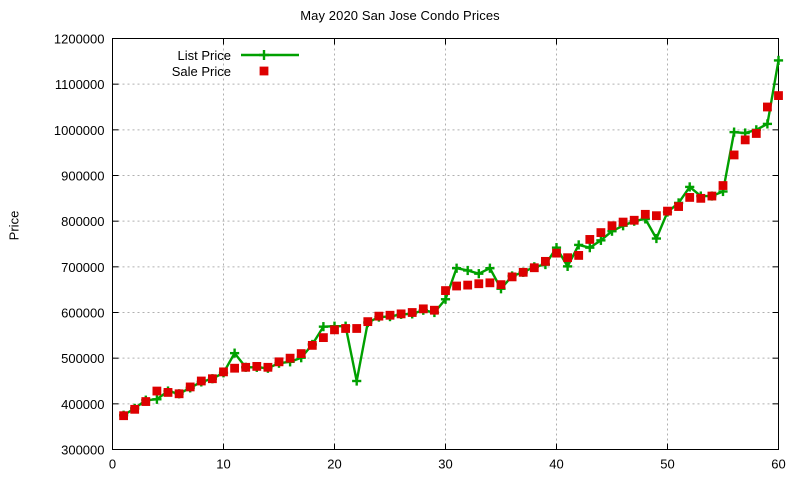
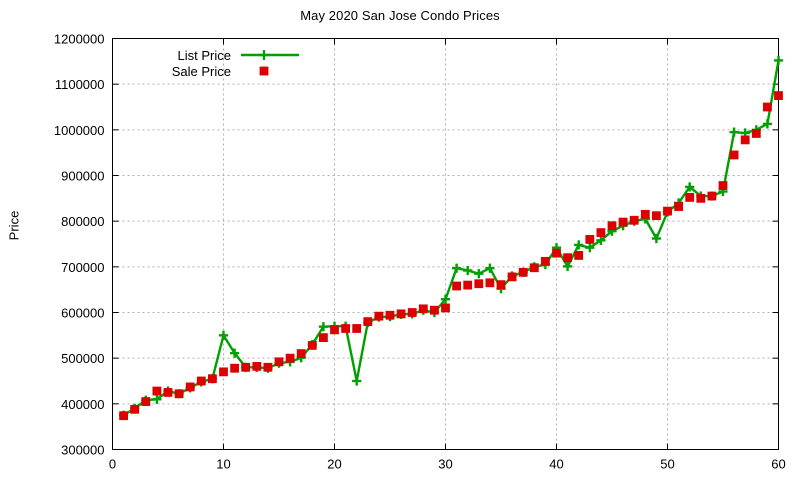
List Price/10: 470000 -> 550000
Sale Price/30: 650000 -> 610000
